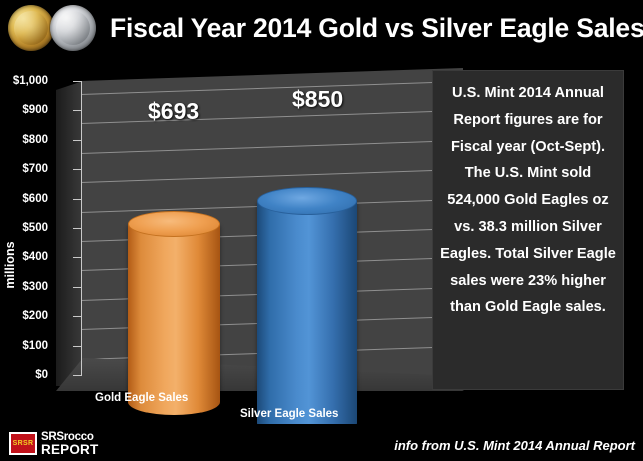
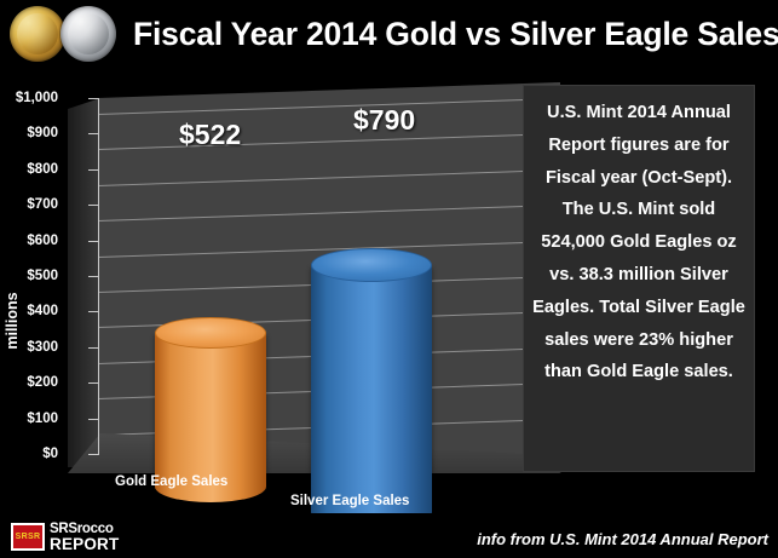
Gold Eagle Sales: $693 -> $522
Silver Eagle Sales: $850 -> $790
